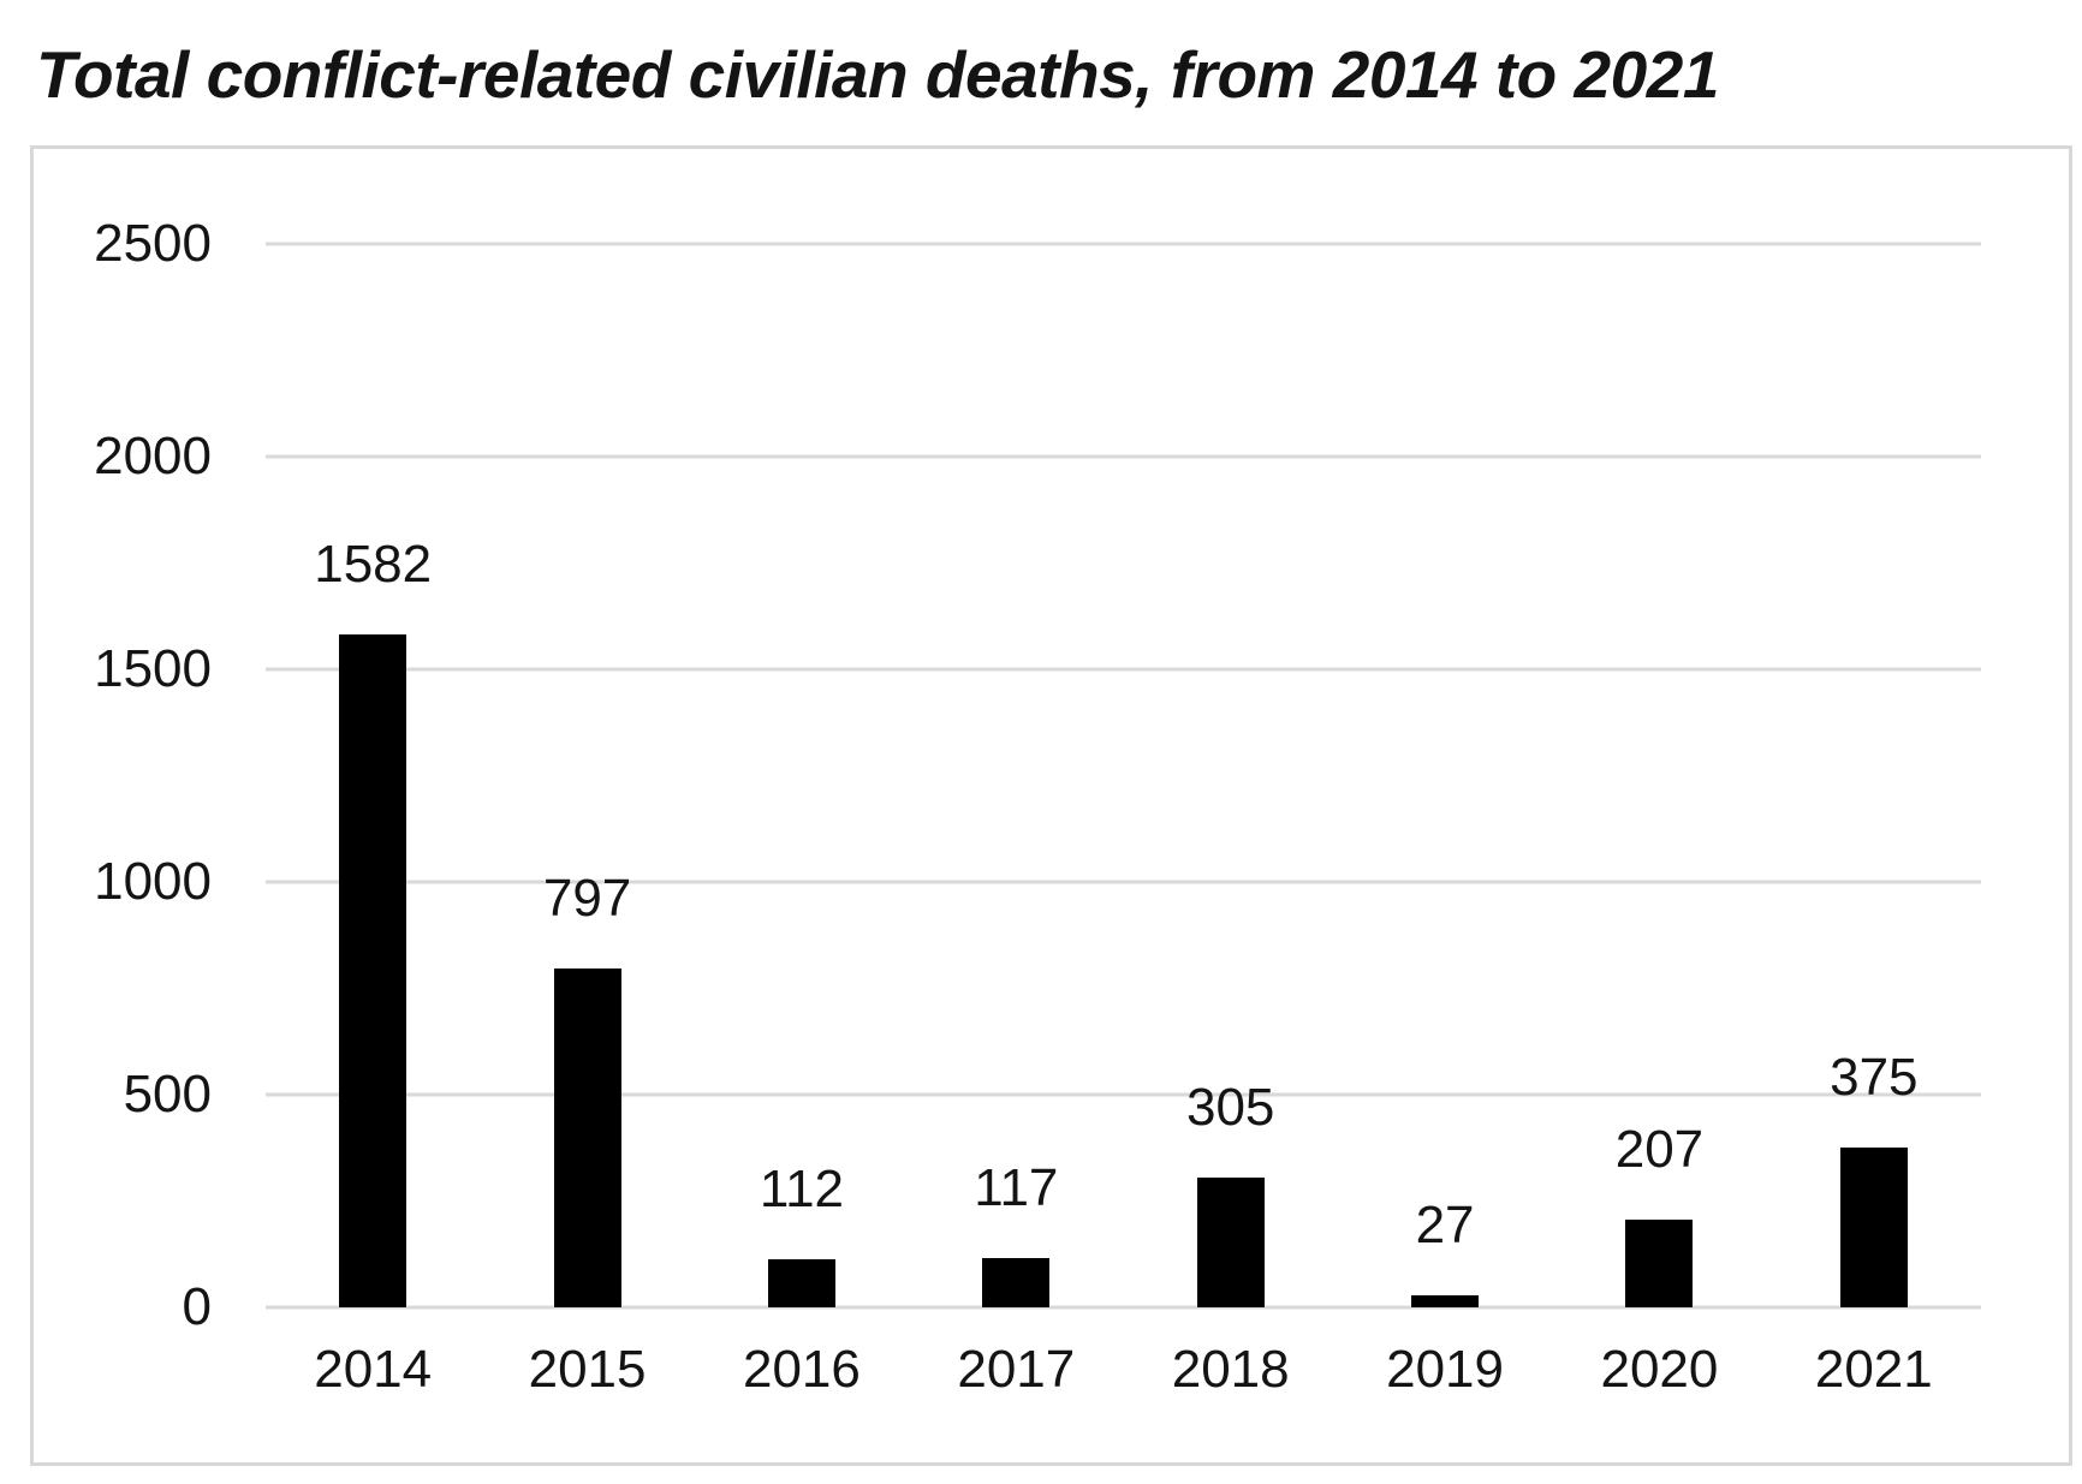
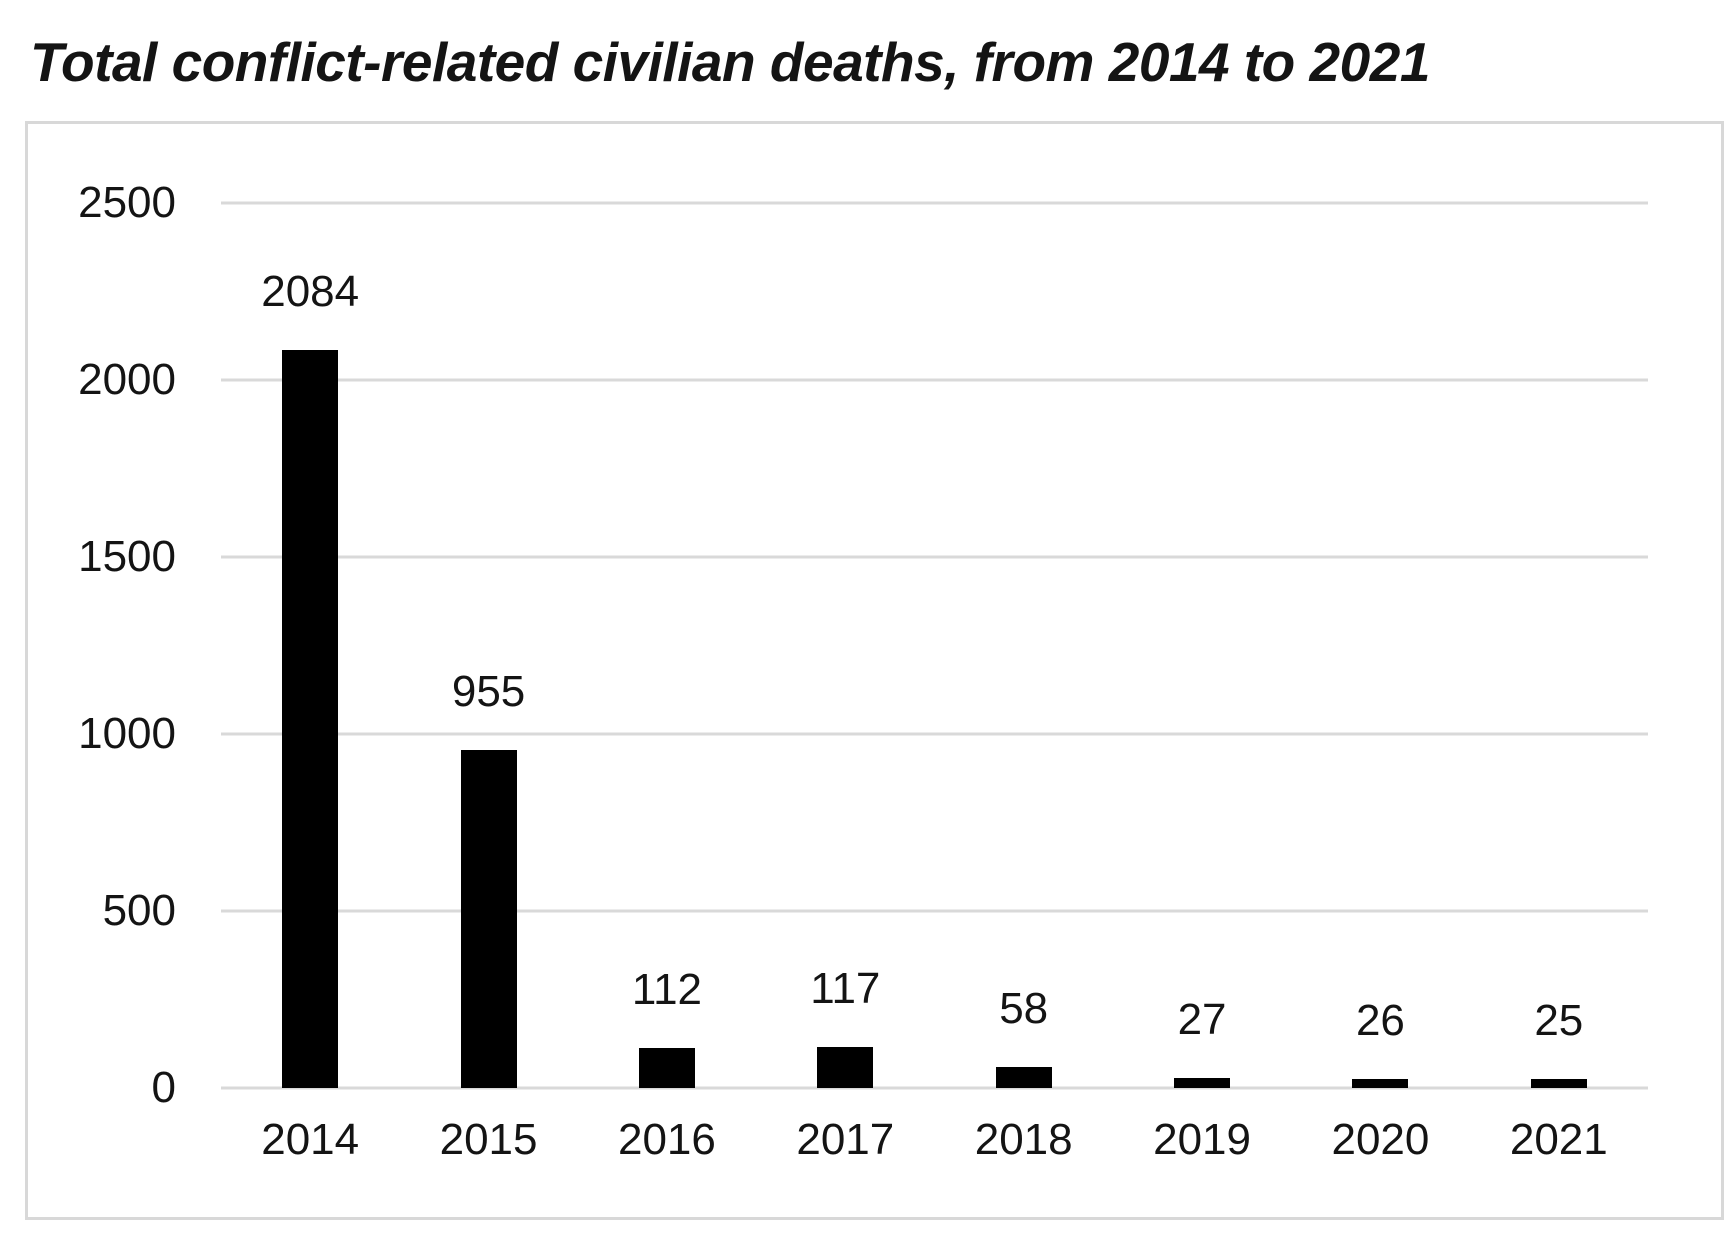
2014: 1582 -> 2084
2015: 797 -> 955
2018: 305 -> 58
2020: 207 -> 26
2021: 375 -> 25
